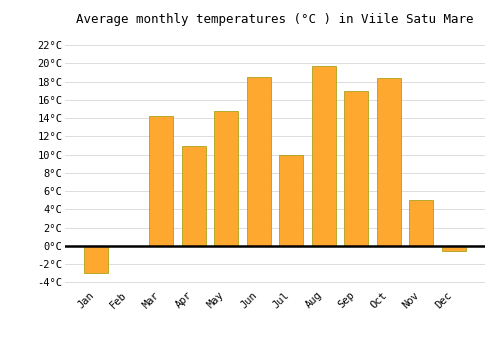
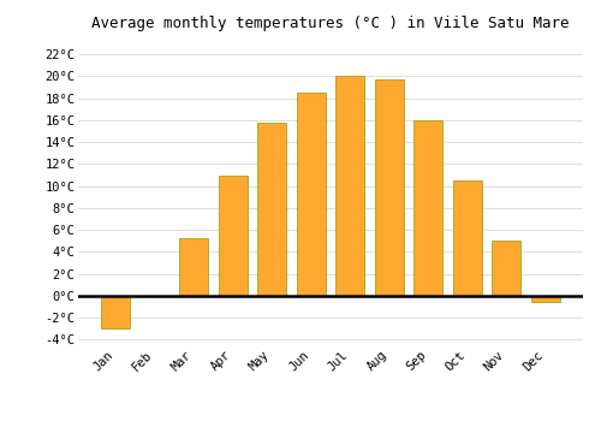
Mar: 14.2°C -> 5.3°C
May: 14.8°C -> 15.8°C
Jul: 10.0°C -> 20.0°C
Sep: 17.0°C -> 16.0°C
Oct: 18.4°C -> 10.5°C
